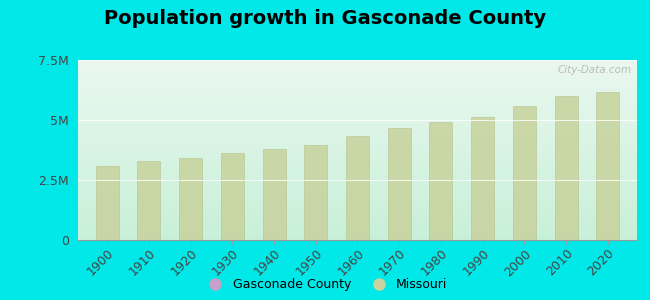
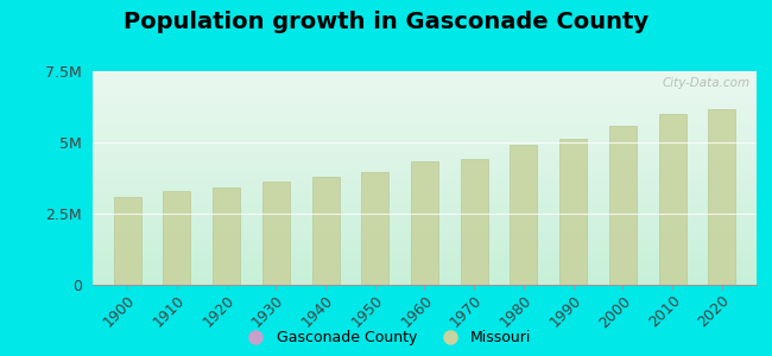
1970: 4.68M -> 4.40M
